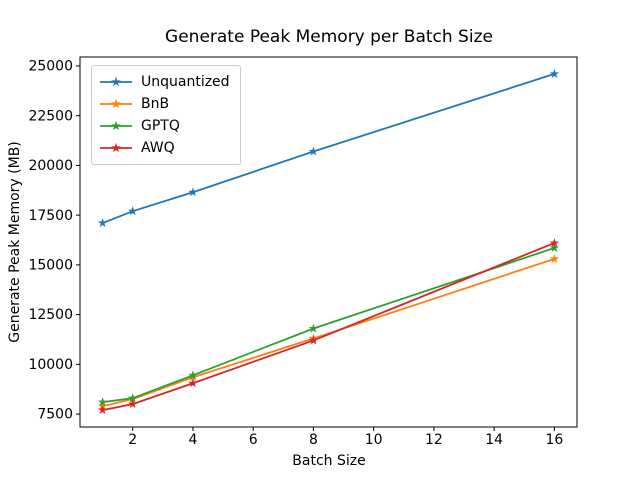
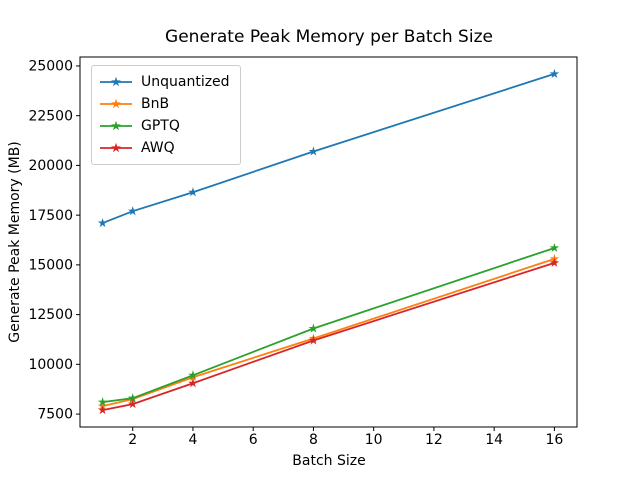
AWQ/16: 16100 -> 15100
